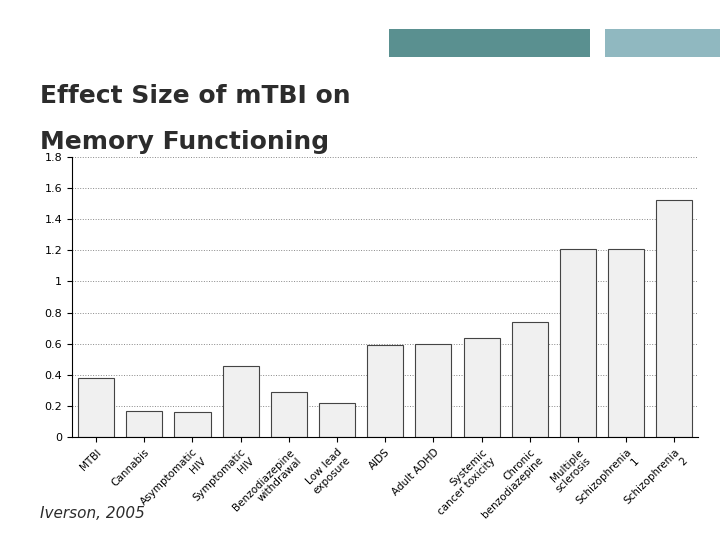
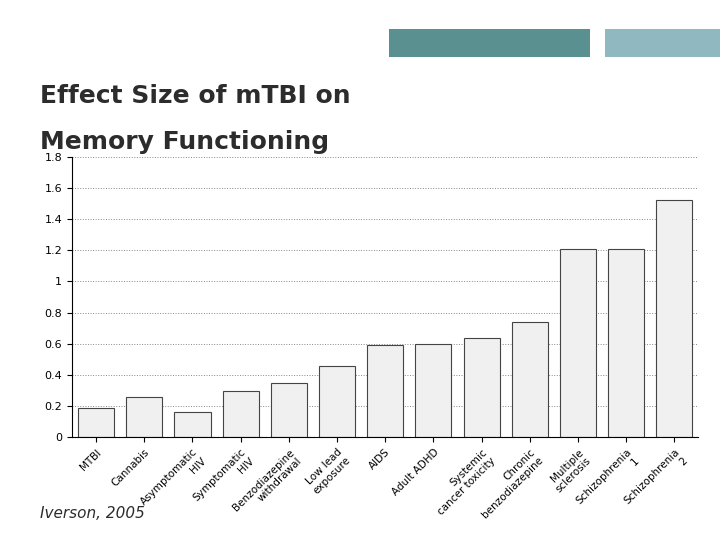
MTBI: 0.38 -> 0.19
Cannabis: 0.17 -> 0.26
Symptomatic HIV: 0.46 -> 0.30
Benzodiazepine withdrawal: 0.29 -> 0.35
Low lead exposure: 0.22 -> 0.46
